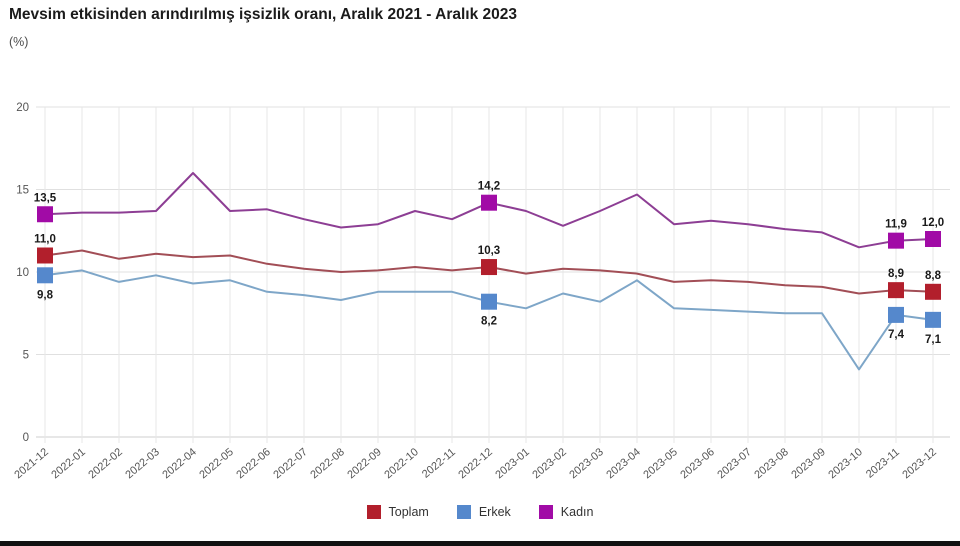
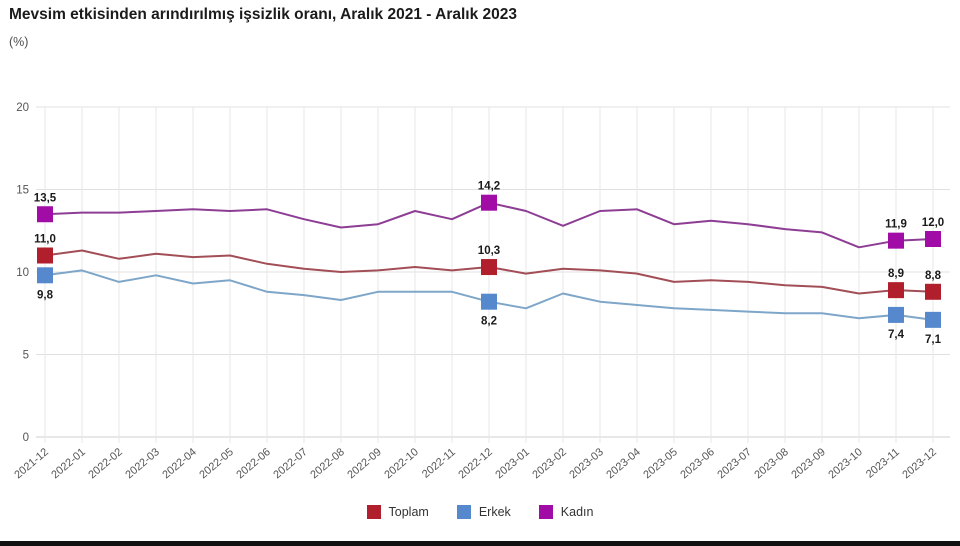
Kadın/2022-04: 16.0 -> 13.8
Erkek/2023-04: 9.5 -> 8.0
Kadın/2023-04: 14.7 -> 13.8
Erkek/2023-10: 4.1 -> 7.2
